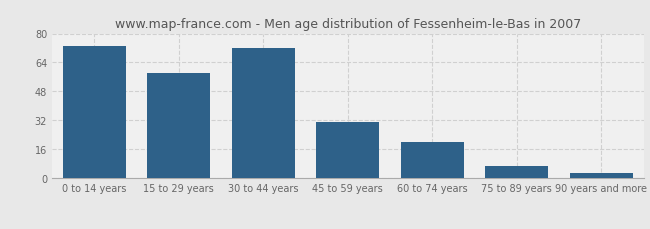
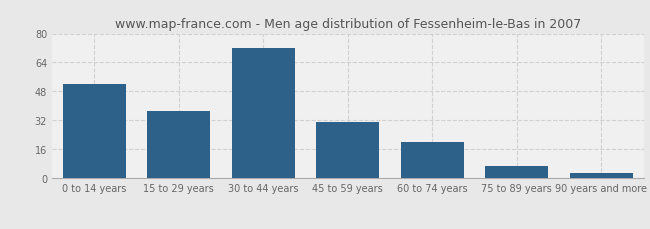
0 to 14 years: 73 -> 52
15 to 29 years: 58 -> 37
